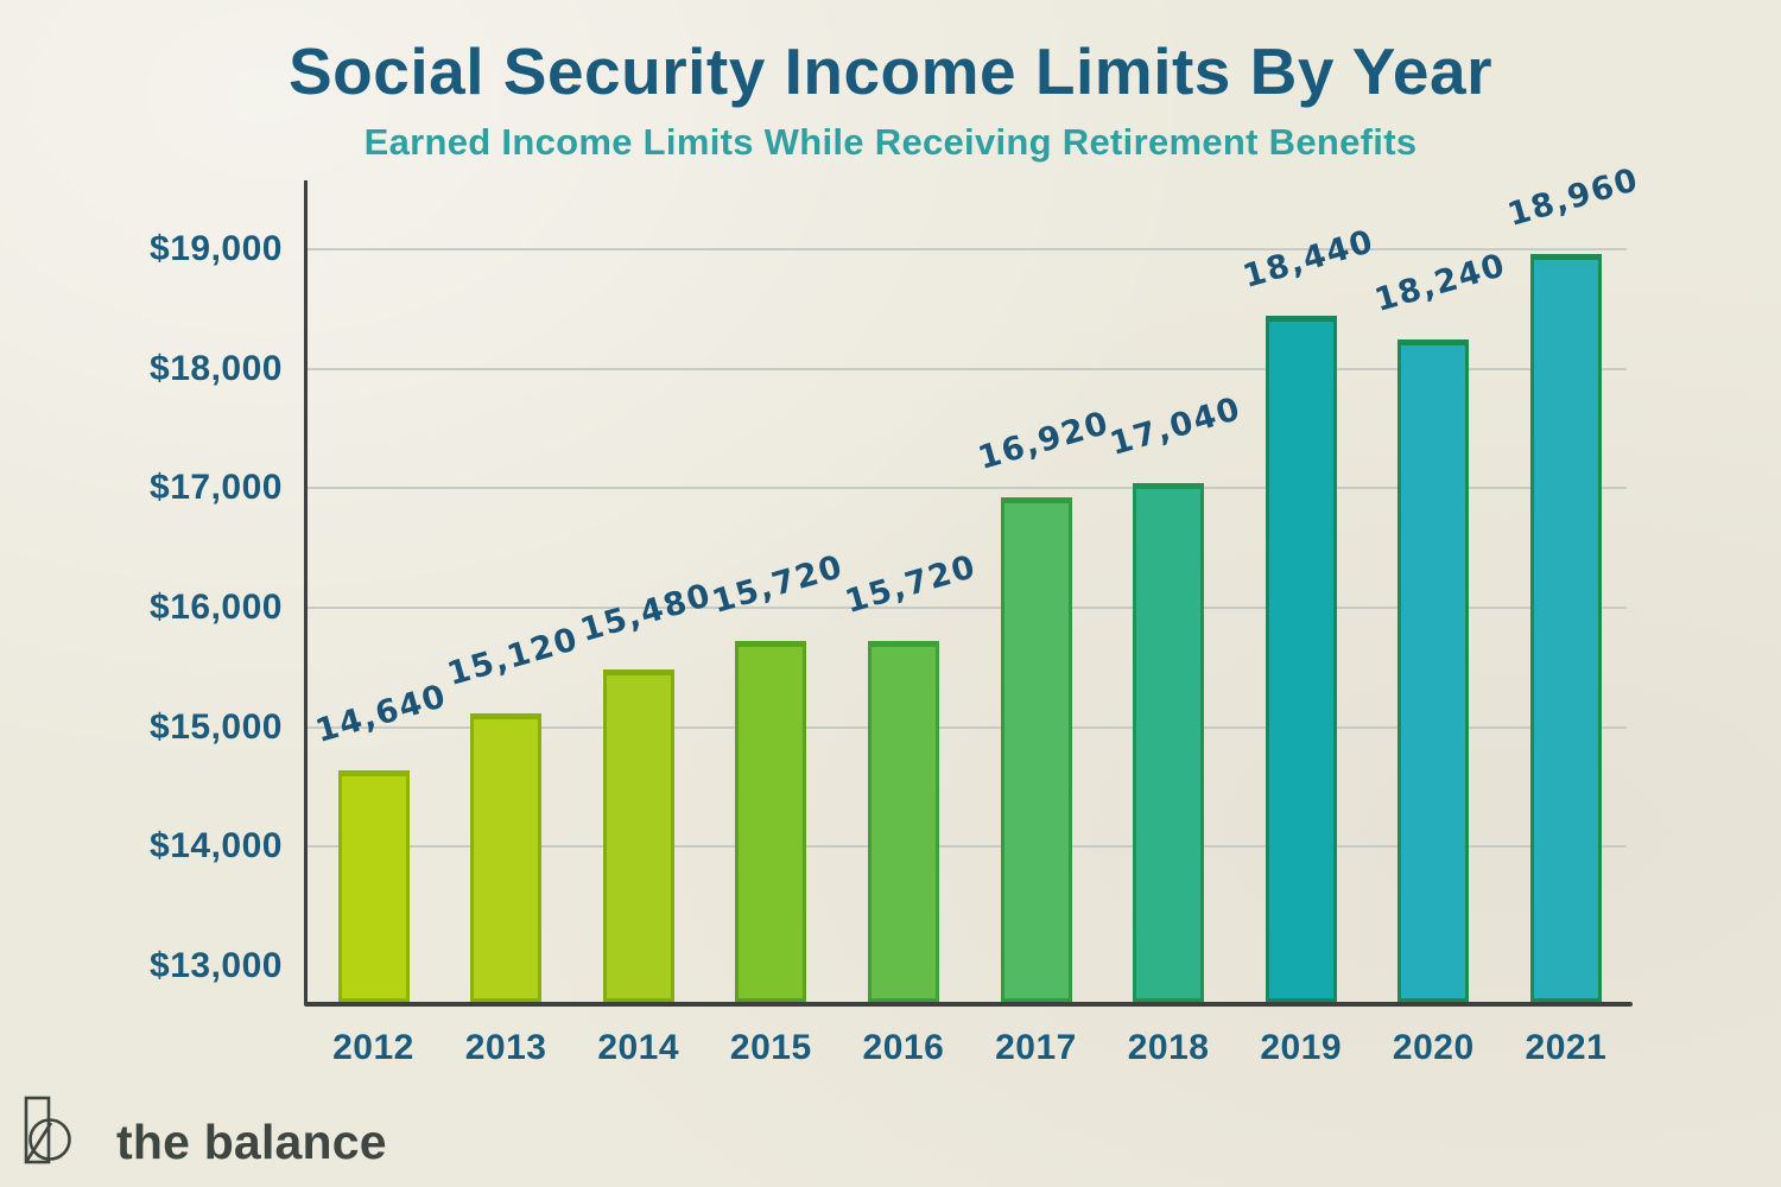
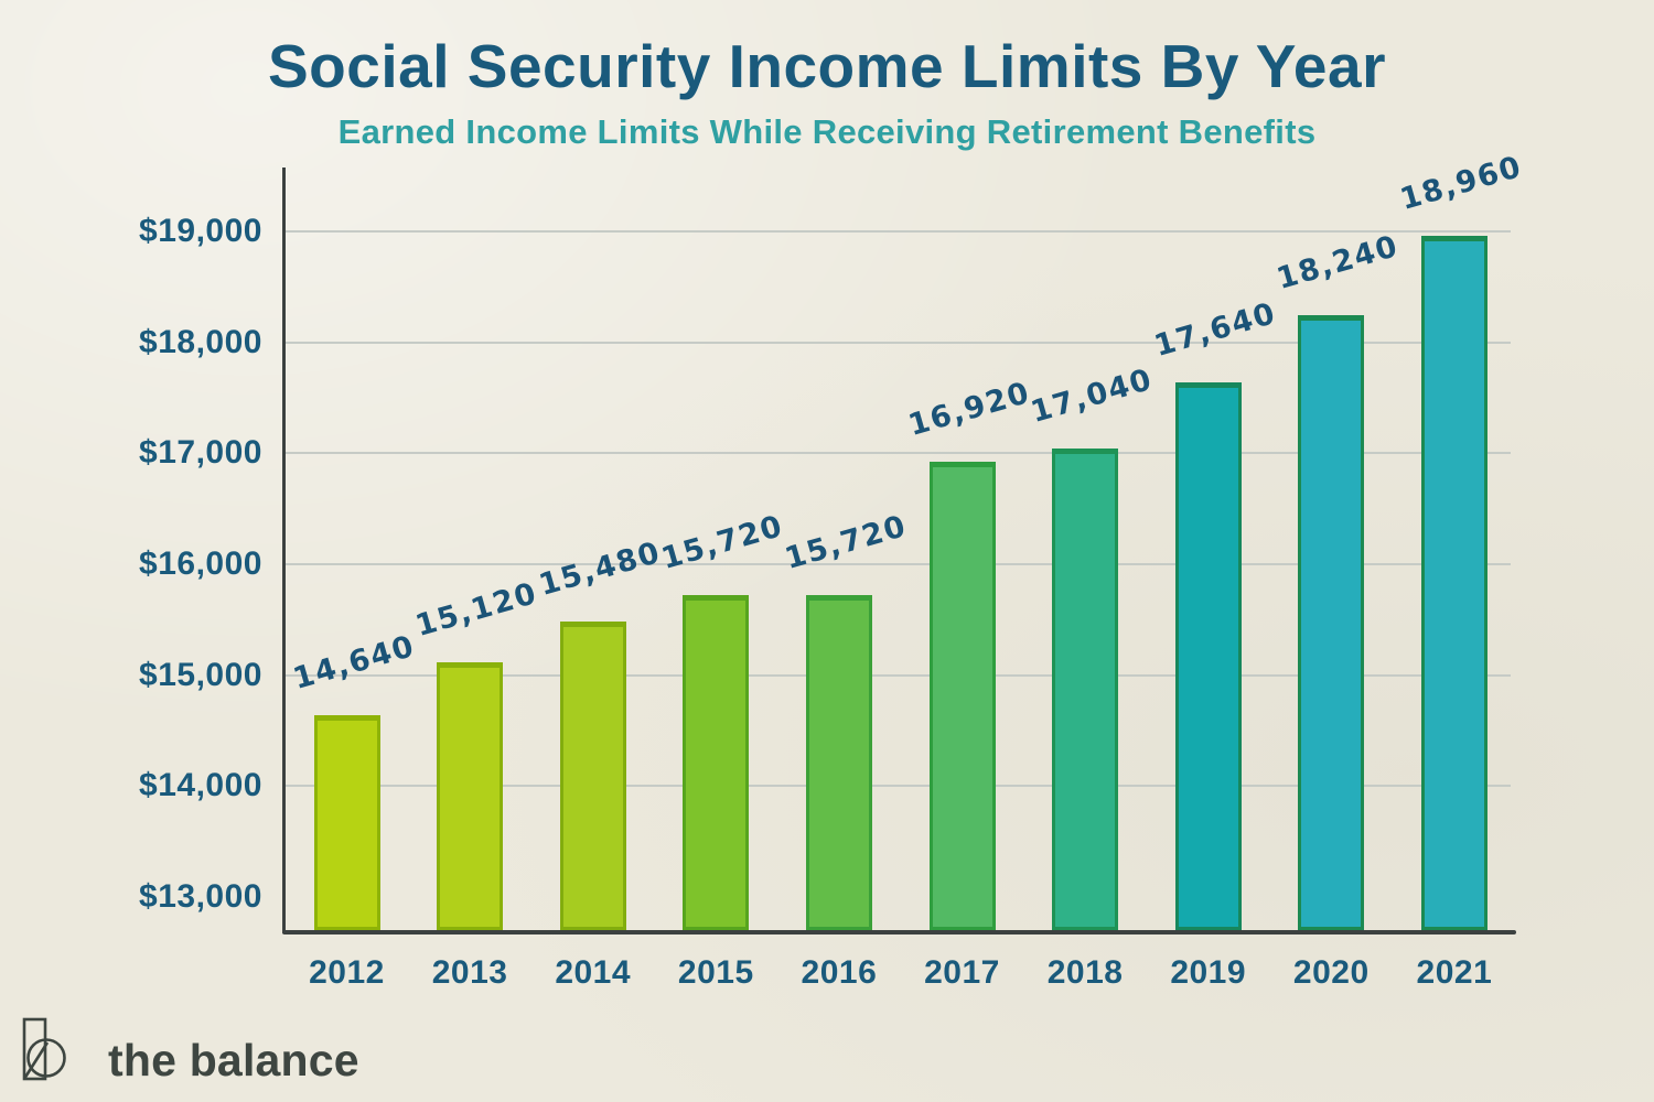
2019: 18,440 -> 17,640
